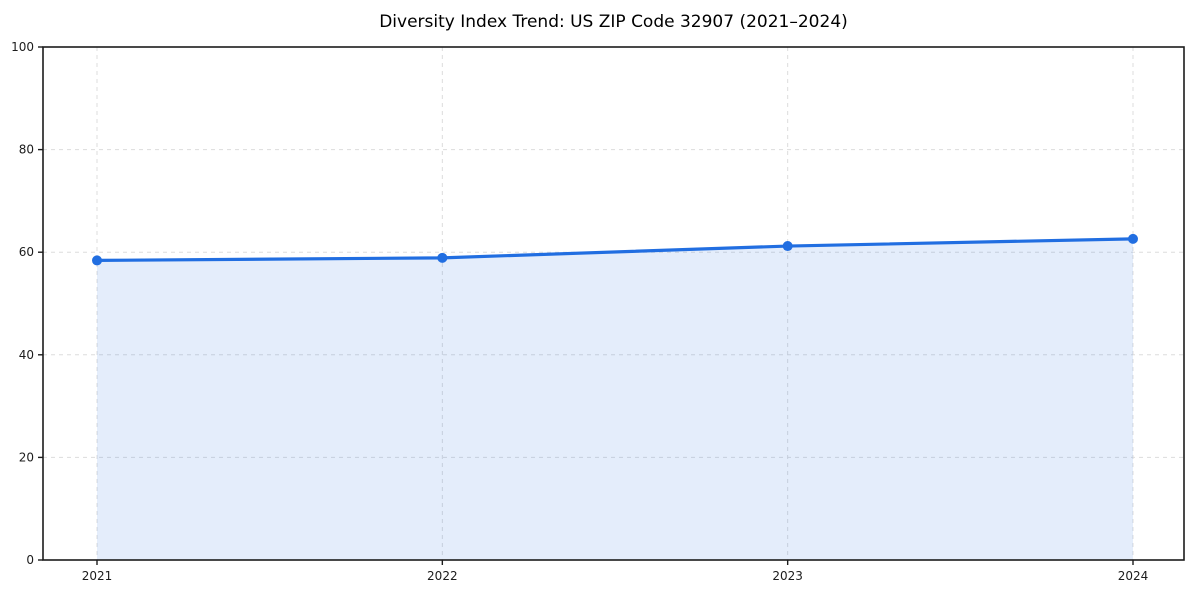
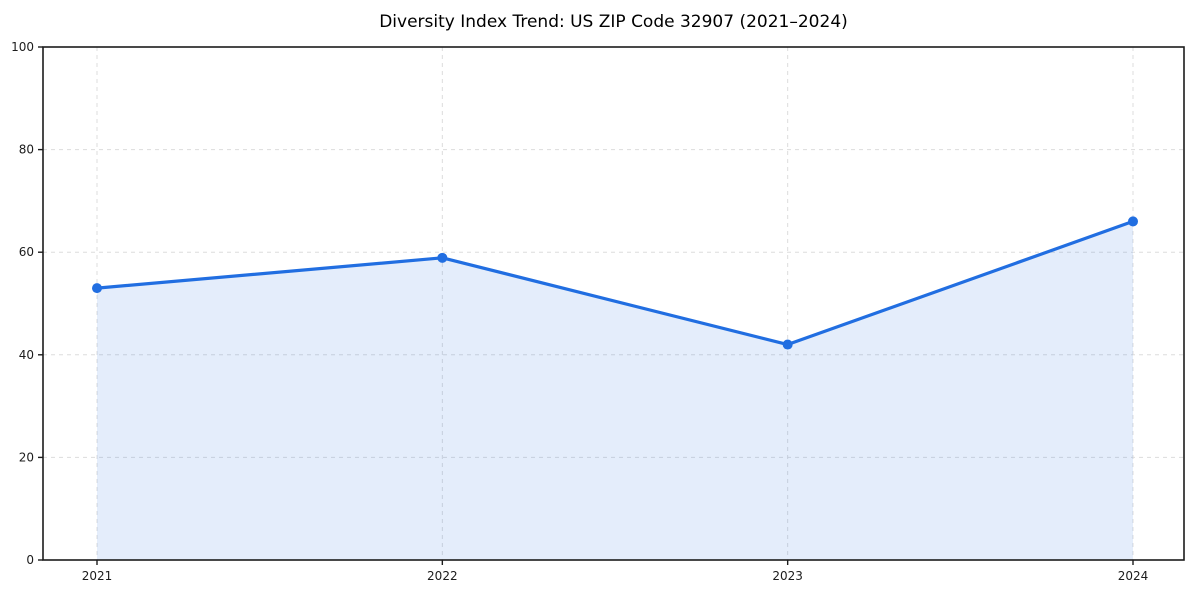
2021: 58 -> 53
2023: 61 -> 42
2024: 63 -> 66
